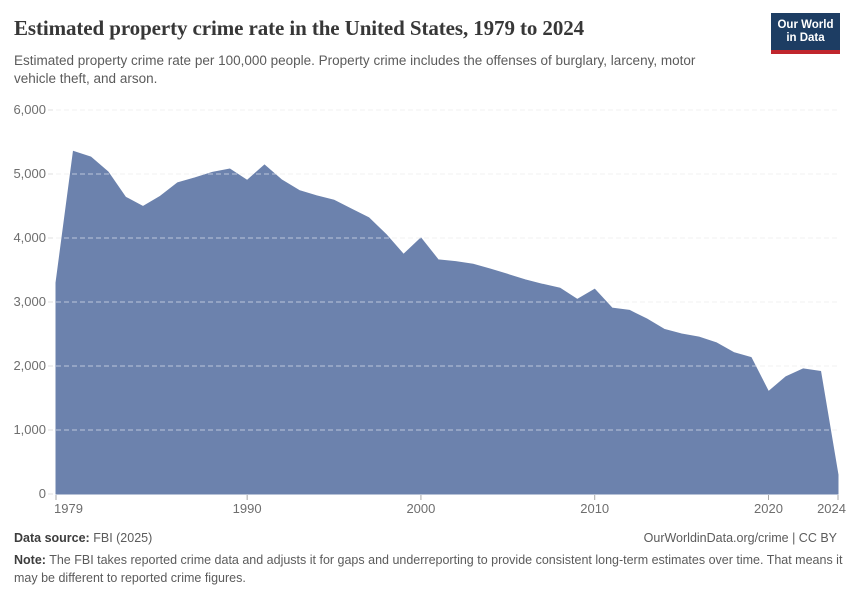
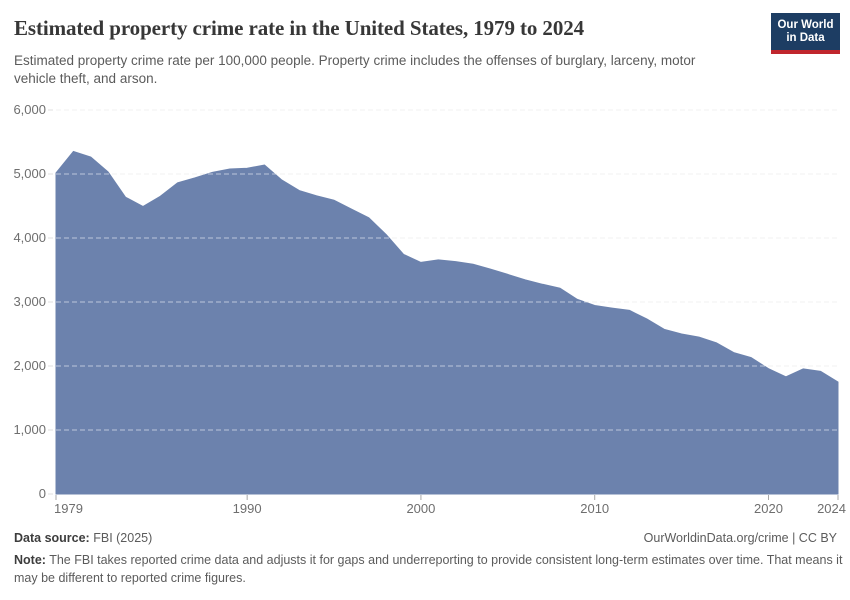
1979: 3300 -> 5000
1990: 4900 -> 5100
2000: 4000 -> 3600
2010: 3200 -> 2900
2020: 1600 -> 2000
2024: 300 -> 1800
